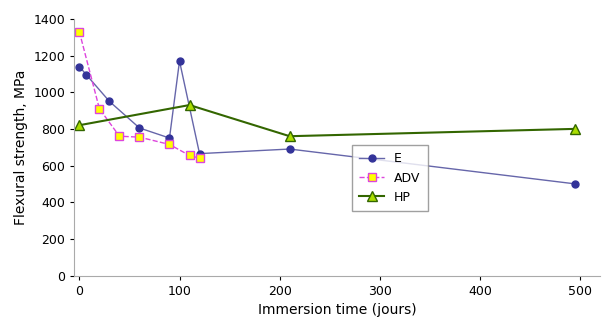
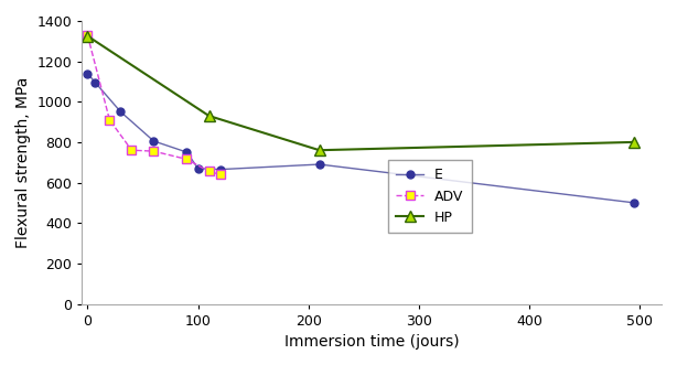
HP/0: 820 -> 1320
E/100: 1170 -> 670
